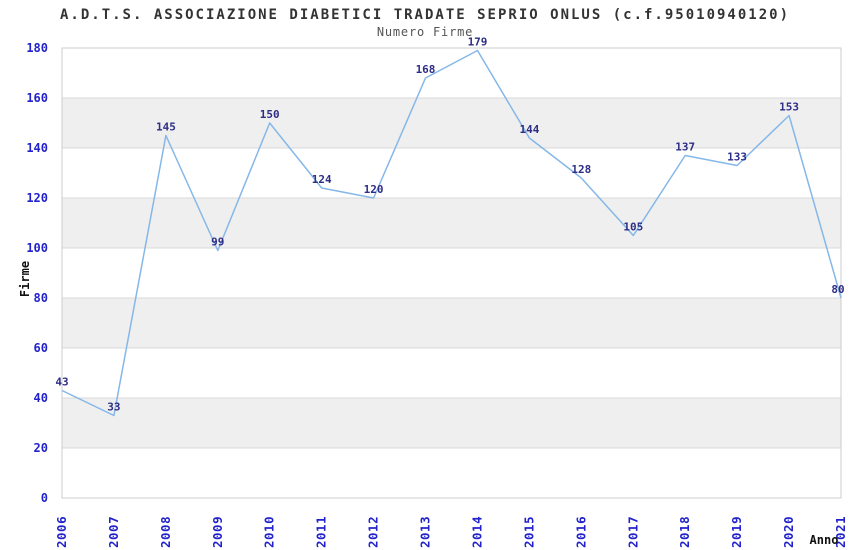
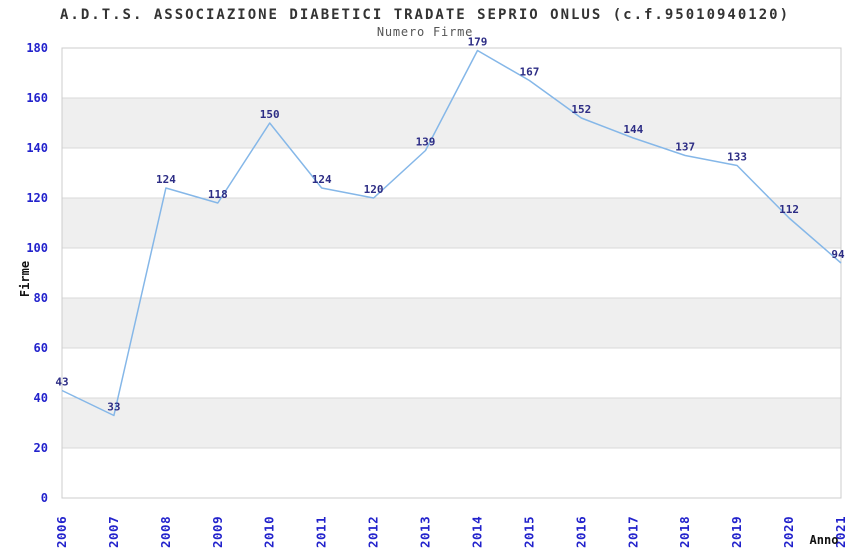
2008: 145 -> 124
2009: 99 -> 118
2013: 168 -> 139
2015: 144 -> 167
2016: 128 -> 152
2017: 105 -> 144
2020: 153 -> 112
2021: 80 -> 94
